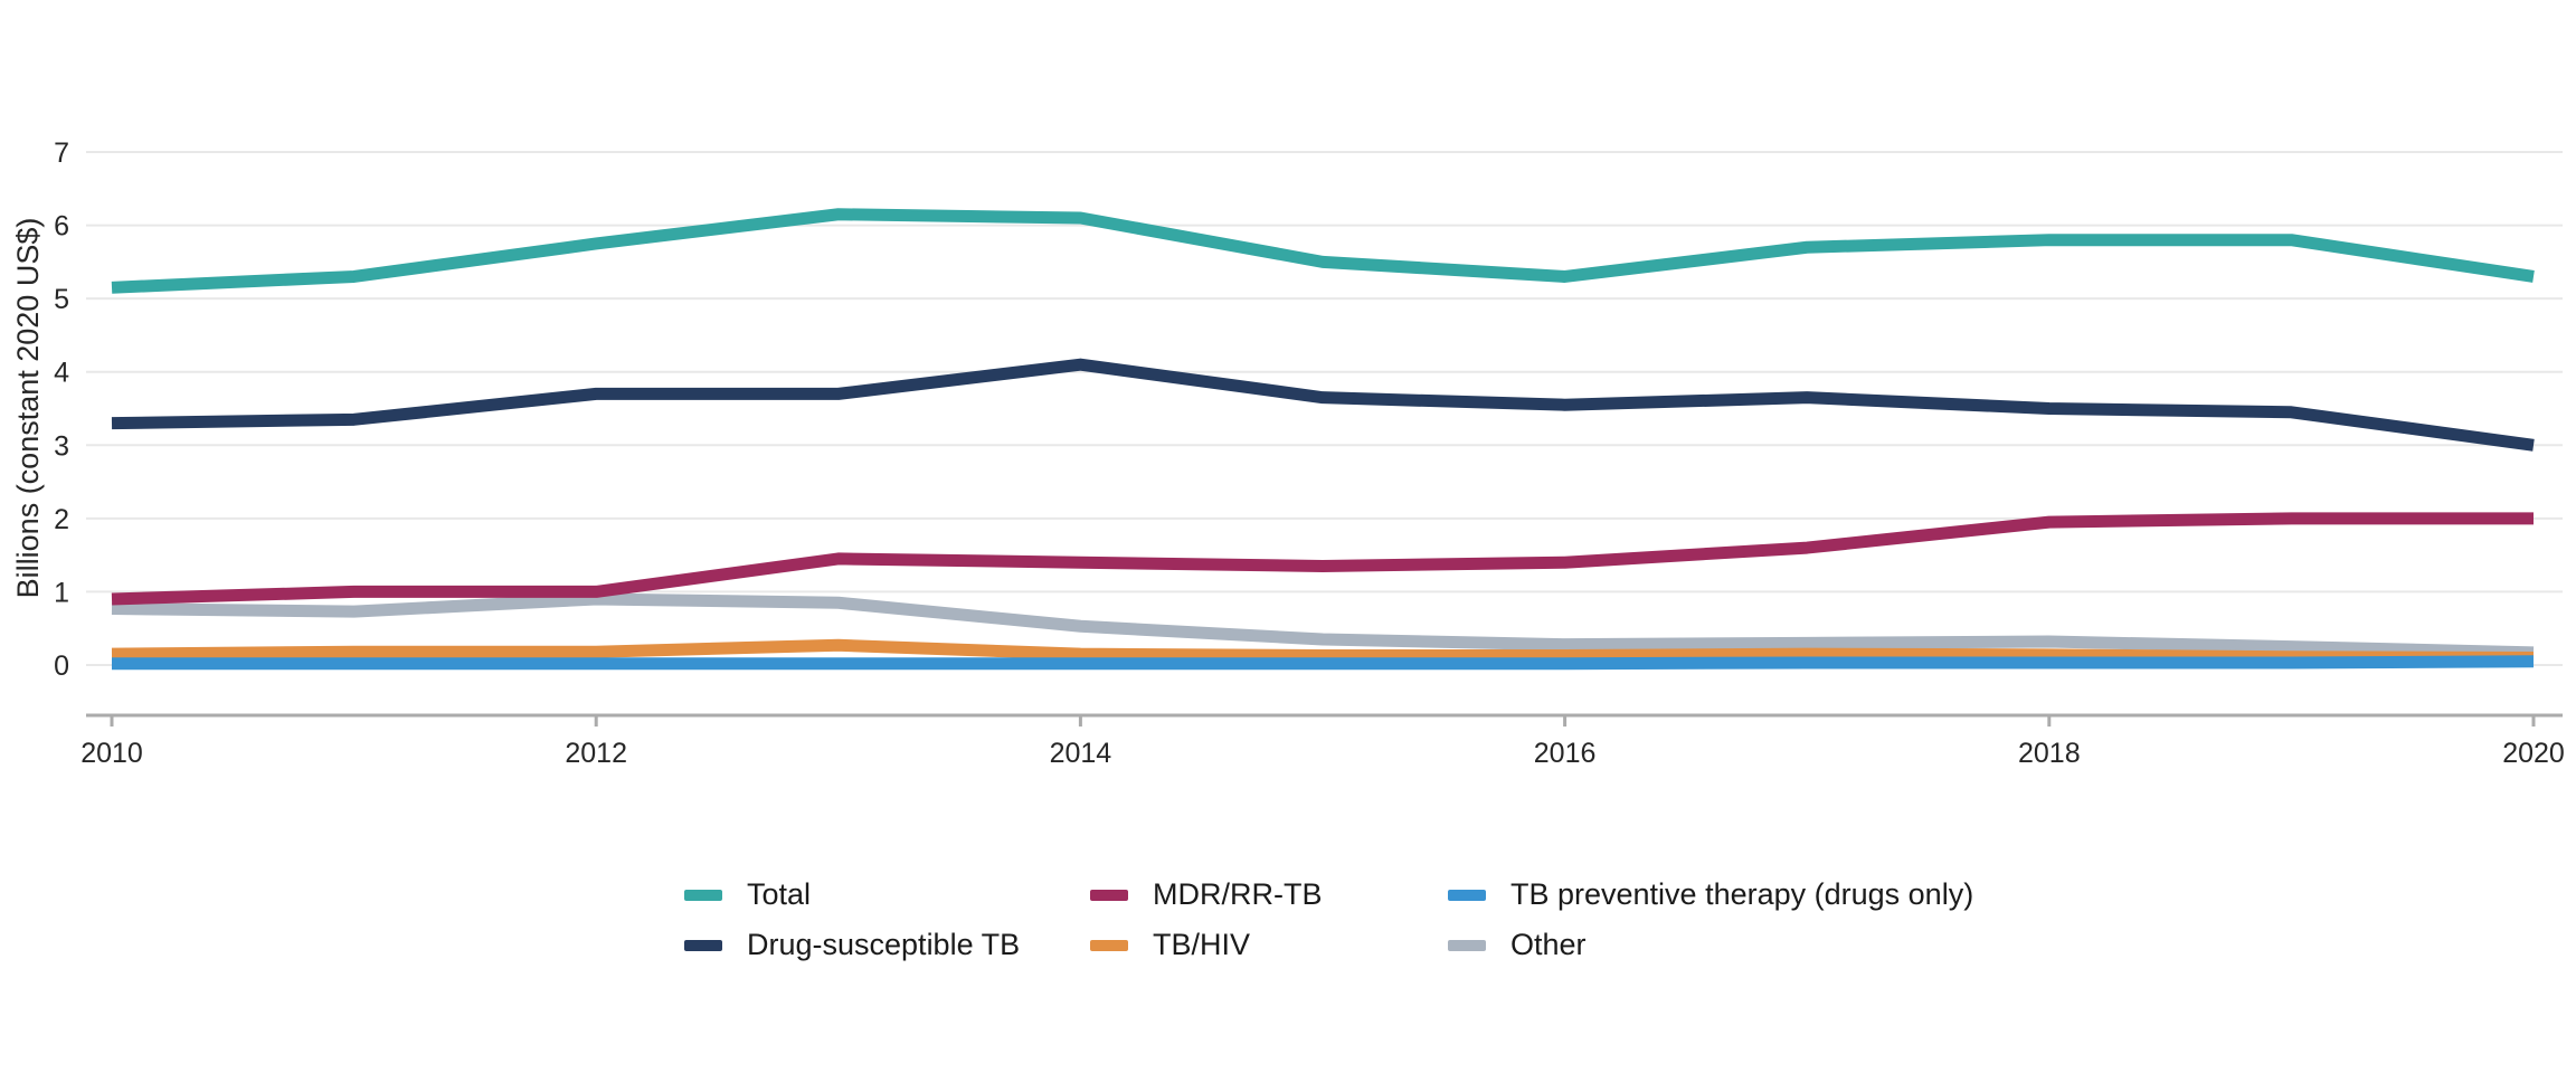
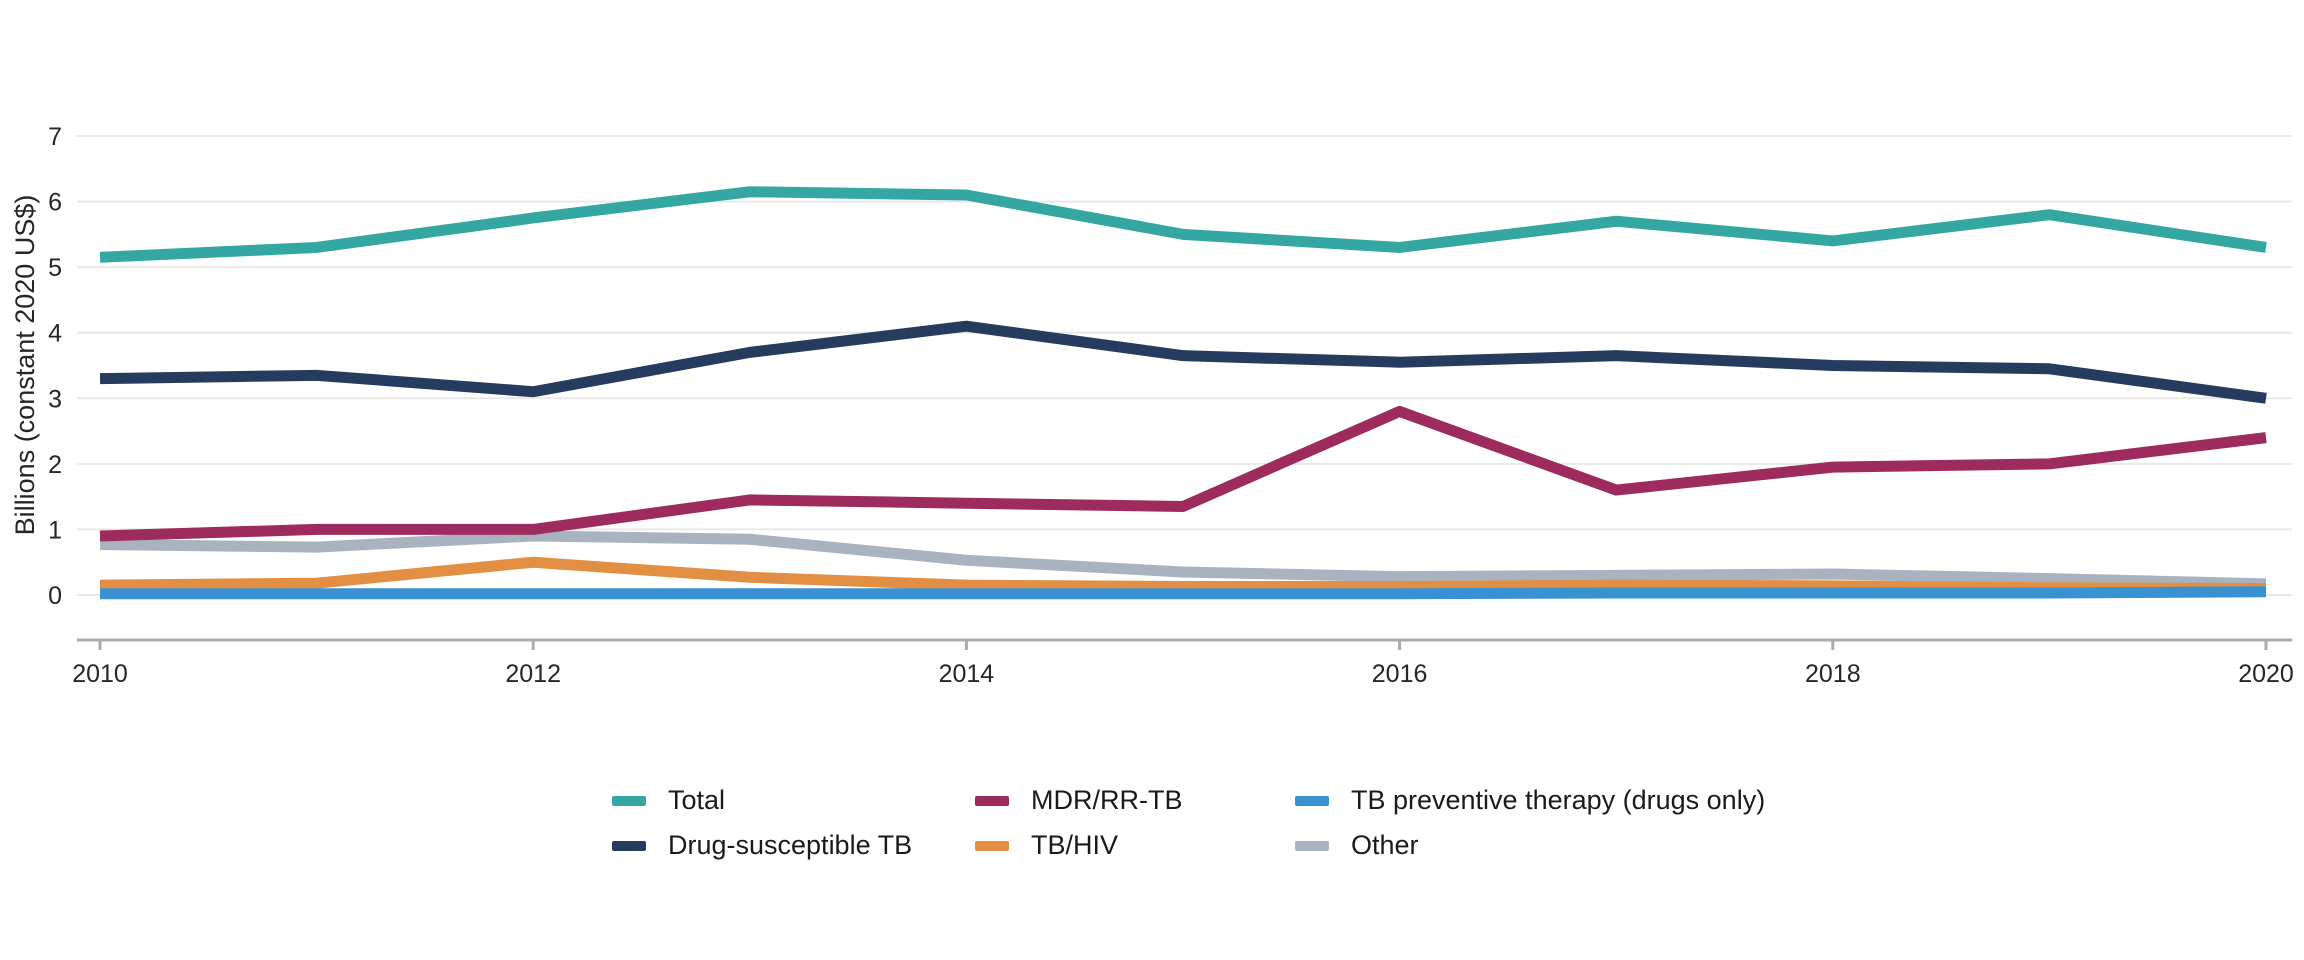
Drug-susceptible TB/2012: 3.7 -> 3.1
TB/HIV/2012: 0.2 -> 0.5
MDR/RR-TB/2016: 1.4 -> 2.8
Total/2018: 5.8 -> 5.4
MDR/RR-TB/2020: 2.0 -> 2.4
